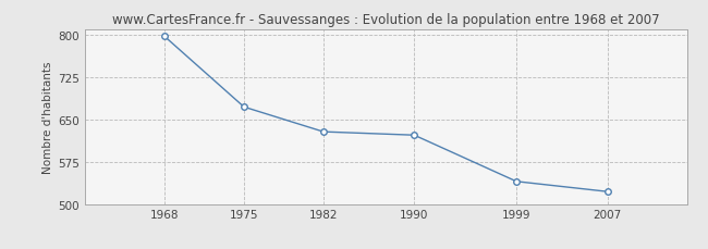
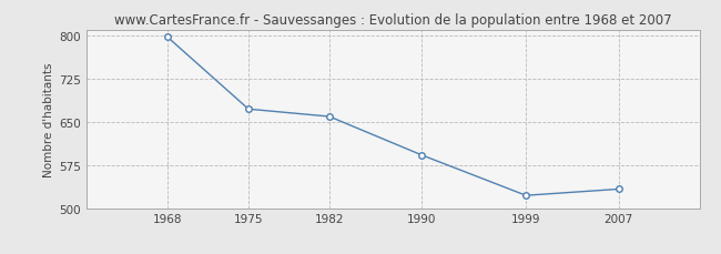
1982: 628 -> 659
1990: 622 -> 592
1999: 540 -> 522
2007: 522 -> 533
